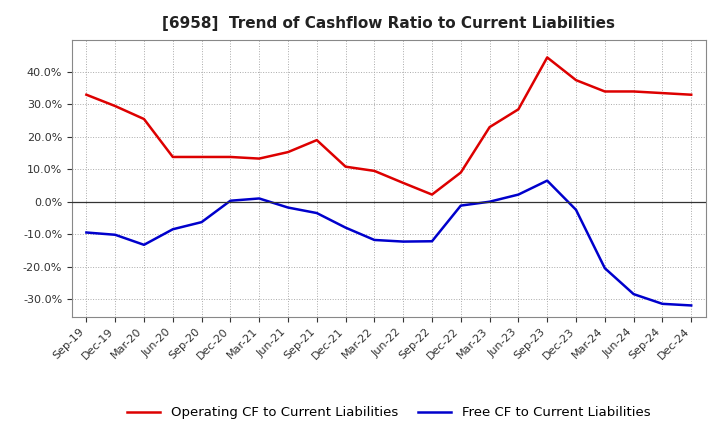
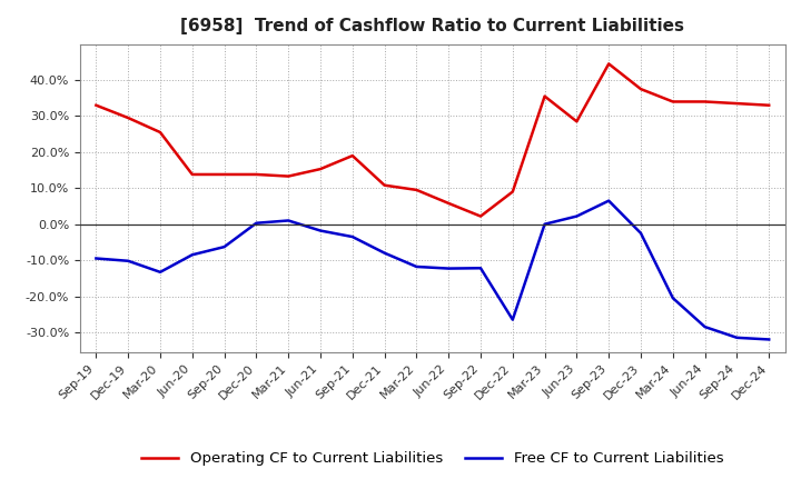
Free CF to Current Liabilities/Dec-22: -1.2% -> -26.5%
Operating CF to Current Liabilities/Mar-23: 23.0% -> 35.5%
